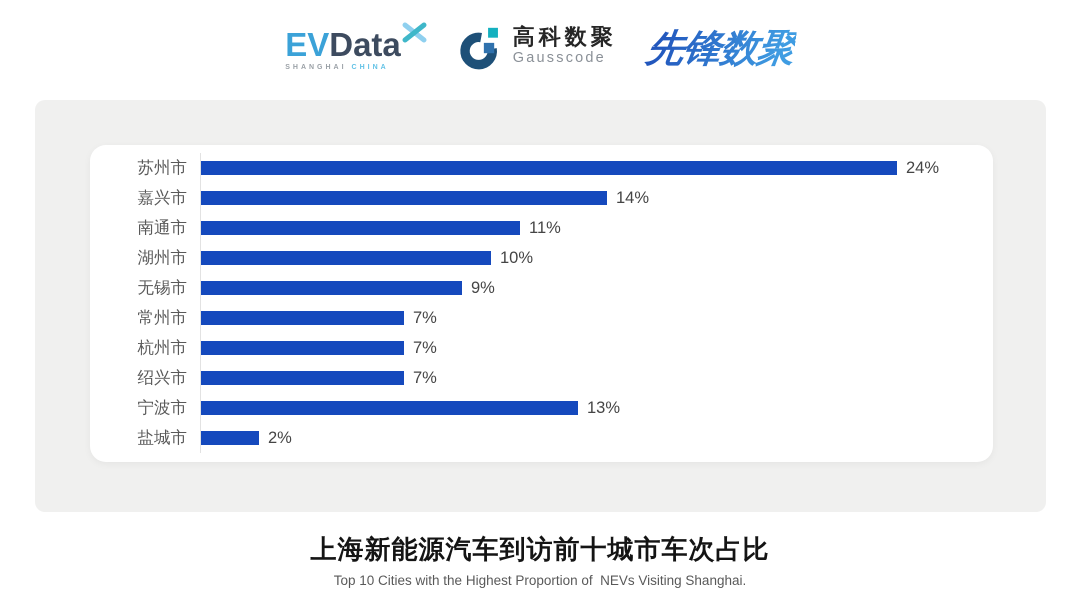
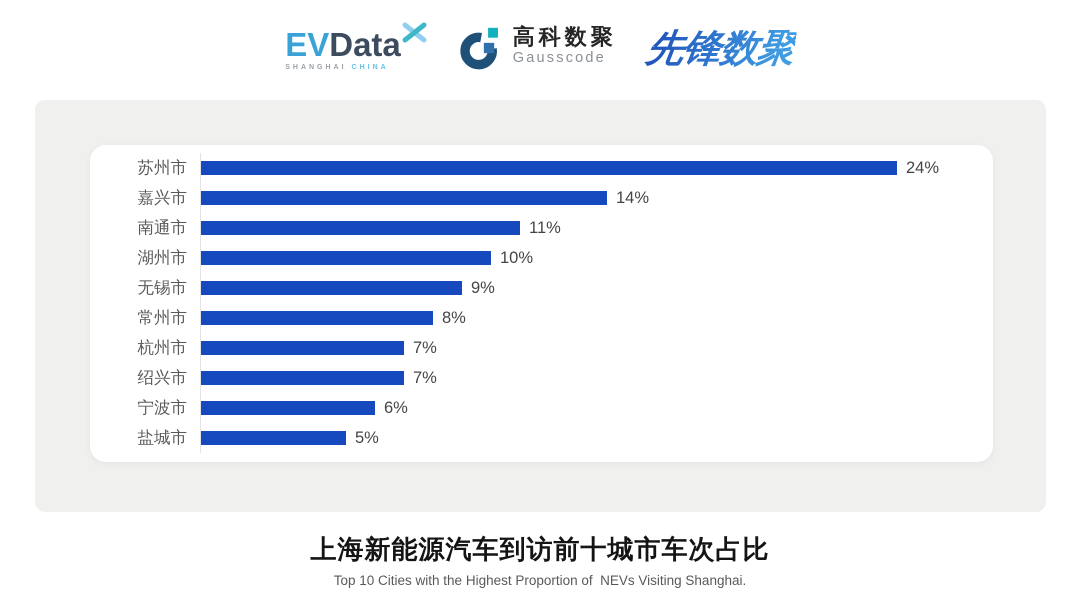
常州市: 7% -> 8%
宁波市: 13% -> 6%
盐城市: 2% -> 5%
